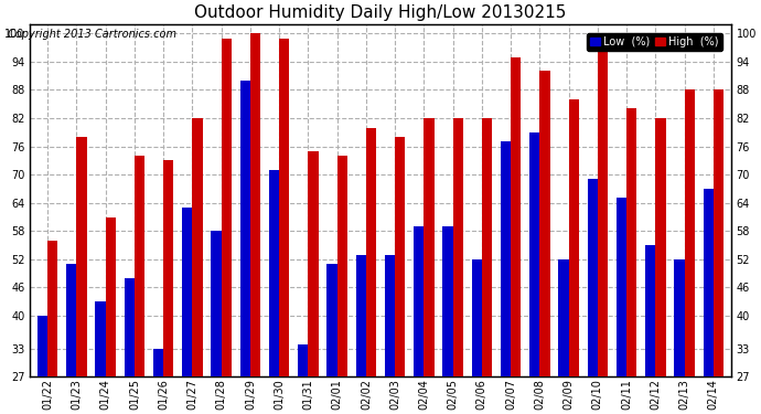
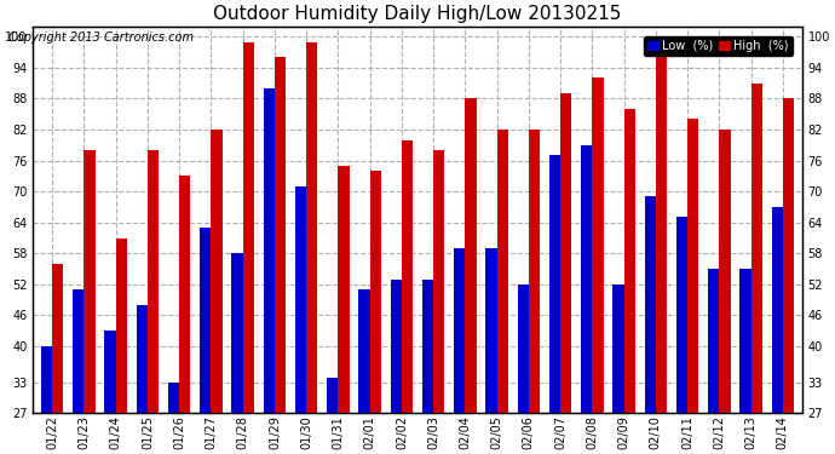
High (%)/01/25: 74 -> 78
High (%)/01/29: 100 -> 96
High (%)/02/04: 82 -> 88
High (%)/02/07: 95 -> 89
Low (%)/02/13: 52 -> 55
High (%)/02/13: 88 -> 91
